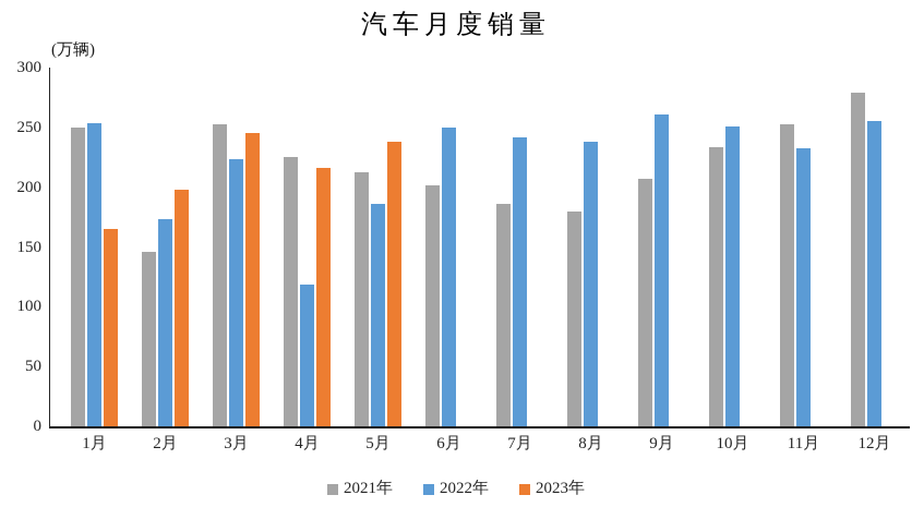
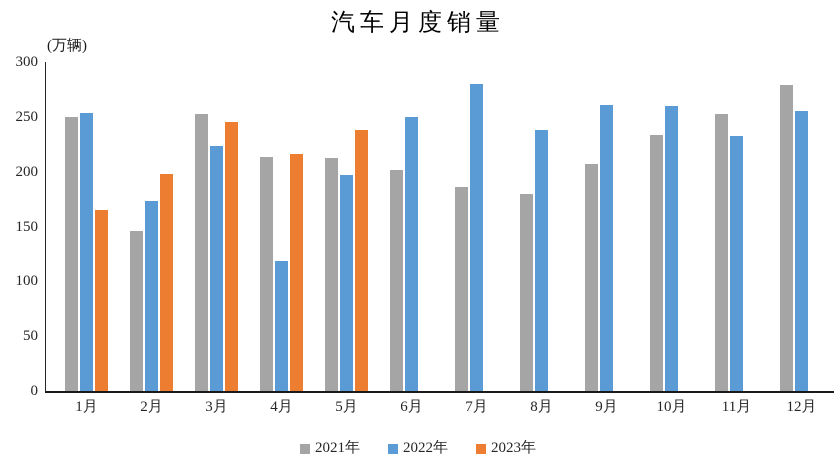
2021年/4月: 225 -> 213
2022年/5月: 186 -> 197
2022年/7月: 242 -> 280
2022年/10月: 250 -> 260
